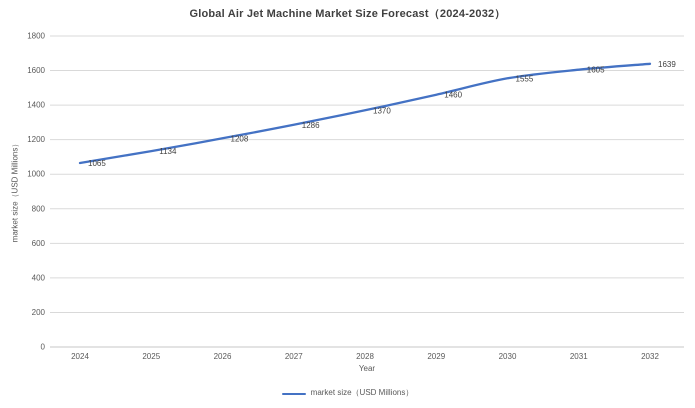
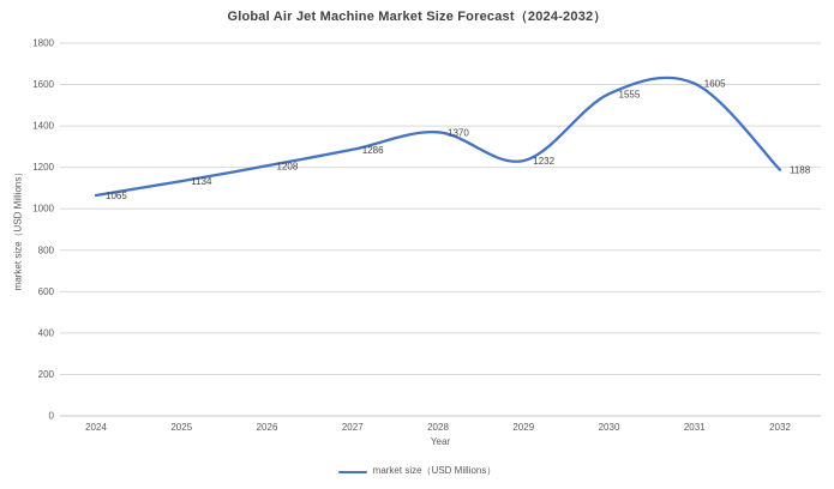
2029: 1460 -> 1232
2032: 1639 -> 1188
